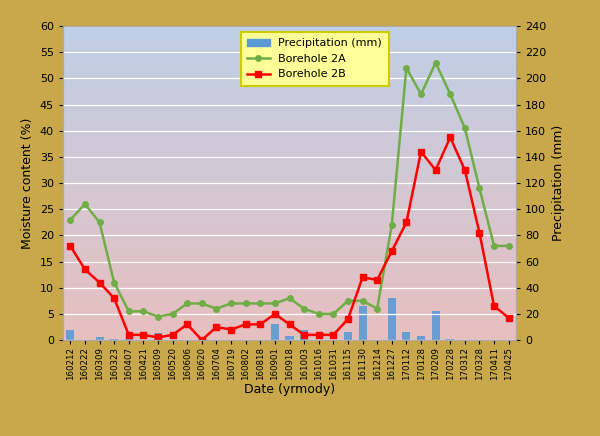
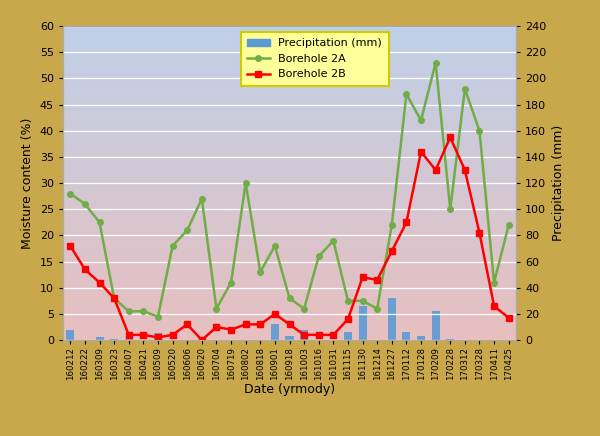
Borehole 2A/160212: 23.0 -> 28.0
Borehole 2A/160323: 11.0 -> 8.0
Borehole 2A/160520: 5.0 -> 18.0
Borehole 2A/160606: 7.0 -> 21.0
Borehole 2A/160620: 7.0 -> 27.0
Borehole 2A/160719: 7.0 -> 11.0
Borehole 2A/160802: 7.0 -> 30.0
Borehole 2A/160818: 7.0 -> 13.0
Borehole 2A/160901: 7.0 -> 18.0
Borehole 2A/161016: 5.0 -> 16.0
Borehole 2A/161031: 5.0 -> 19.0
Borehole 2A/170112: 52.0 -> 47.0
Borehole 2A/170128: 47.0 -> 42.0
Borehole 2A/170228: 47.0 -> 25.0
Borehole 2A/170312: 40.5 -> 48.0
Borehole 2A/170328: 29.0 -> 40.0
Borehole 2A/170411: 18.0 -> 11.0
Borehole 2A/170425: 18.0 -> 22.0
